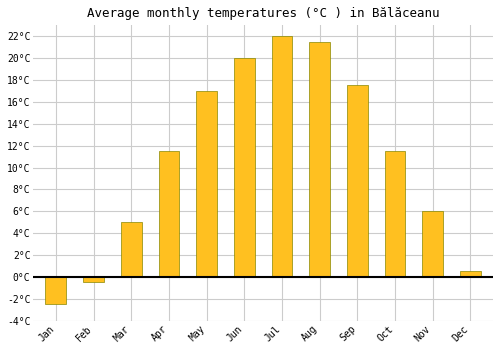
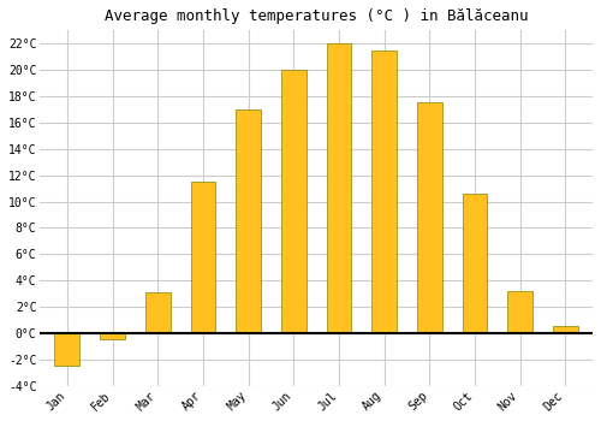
Mar: 5.0°C -> 3.1°C
Oct: 11.5°C -> 10.6°C
Nov: 6.0°C -> 3.2°C
